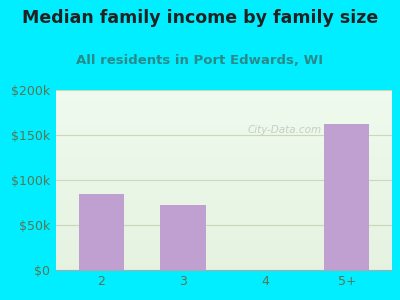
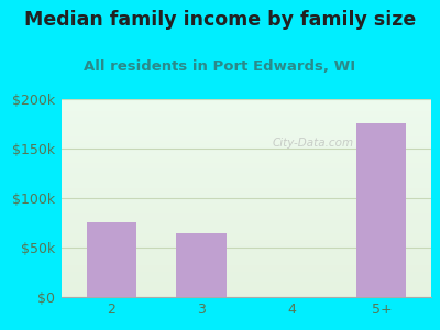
2: $85k -> $76k
3: $72k -> $64k
5+: $162k -> $176k
